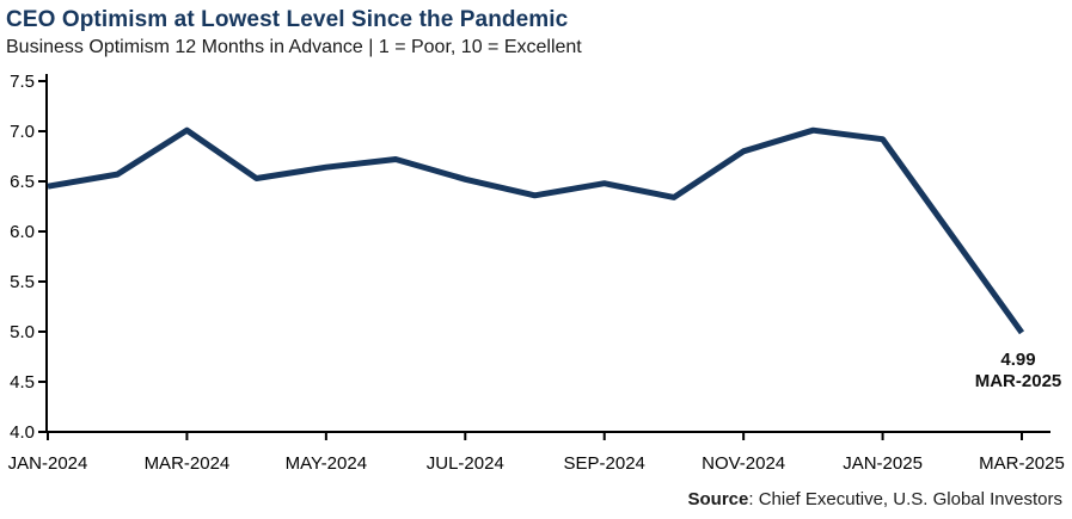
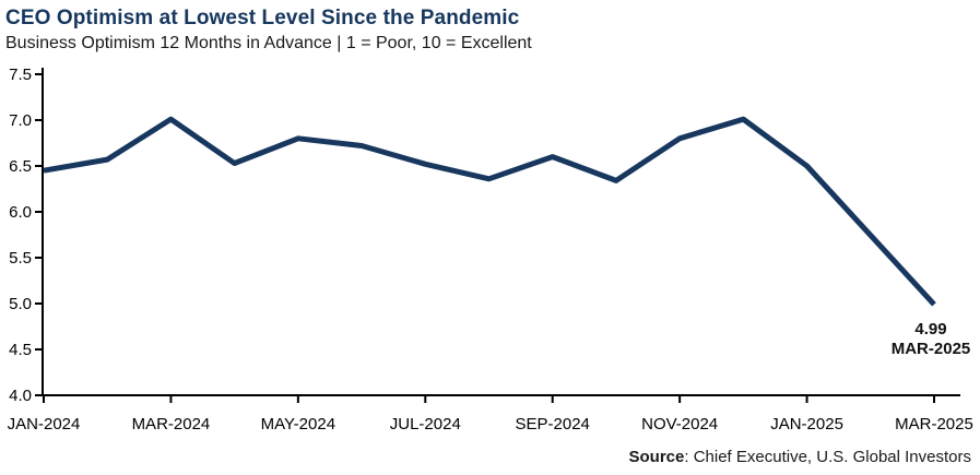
MAY-2024: 6.6 -> 6.8
SEP-2024: 6.5 -> 6.6
JAN-2025: 6.9 -> 6.5
